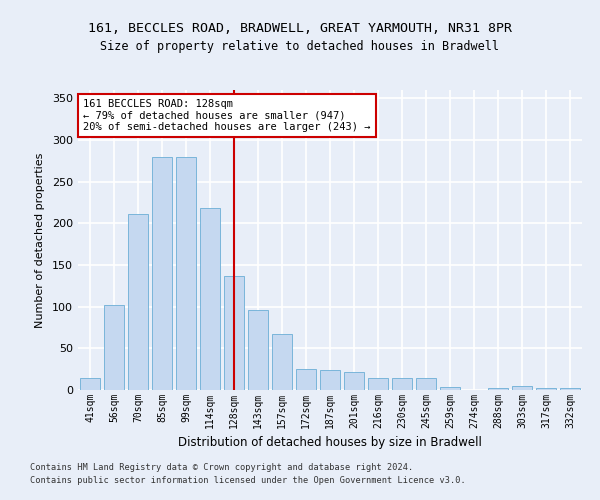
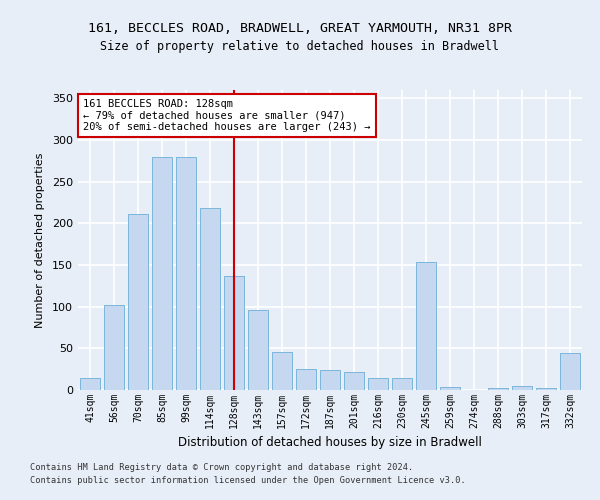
157sqm: 67 -> 46
245sqm: 15 -> 154
332sqm: 3 -> 44
